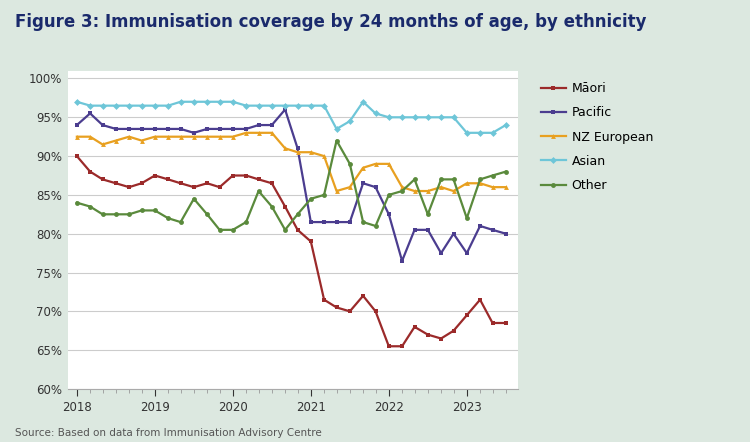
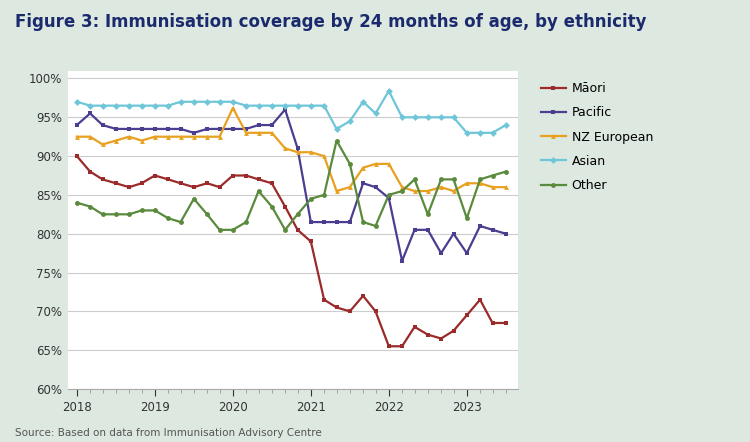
NZ European/2020: 92.5% -> 96.2%
Pacific/2022: 82.5% -> 84.6%
Asian/2022: 95.0% -> 98.4%
